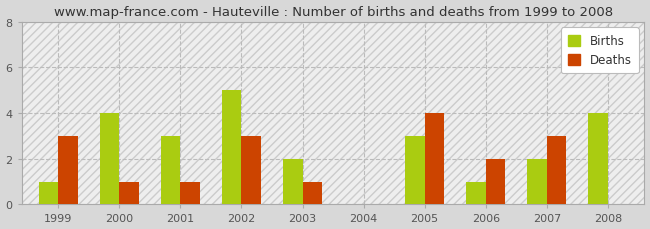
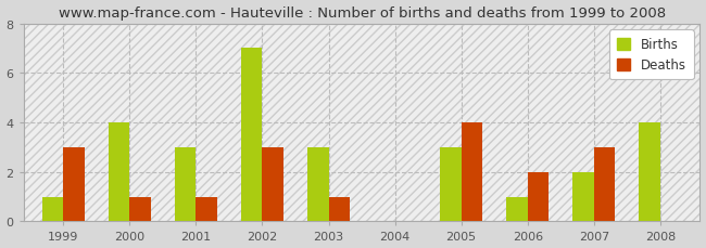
Births/2002: 5 -> 7
Births/2003: 2 -> 3
